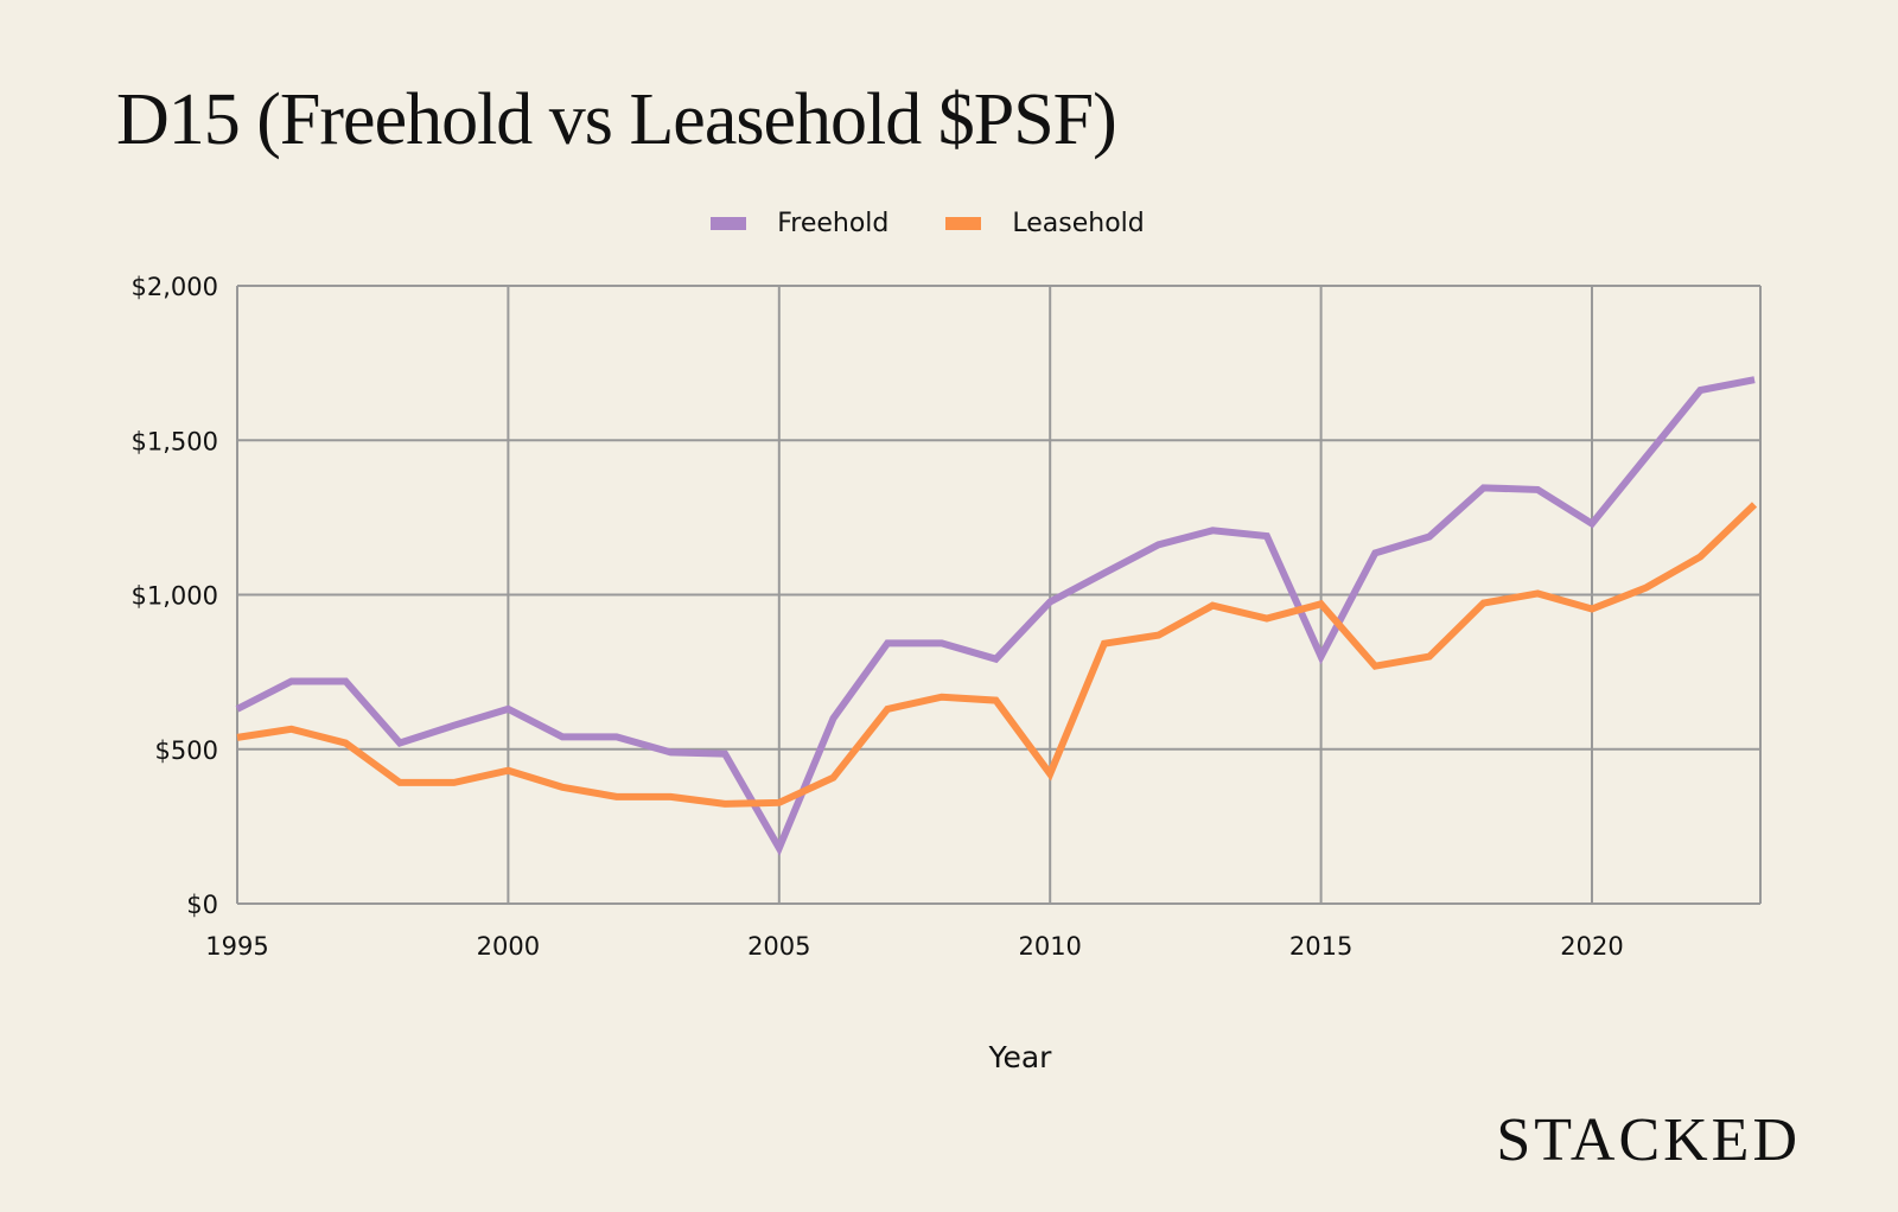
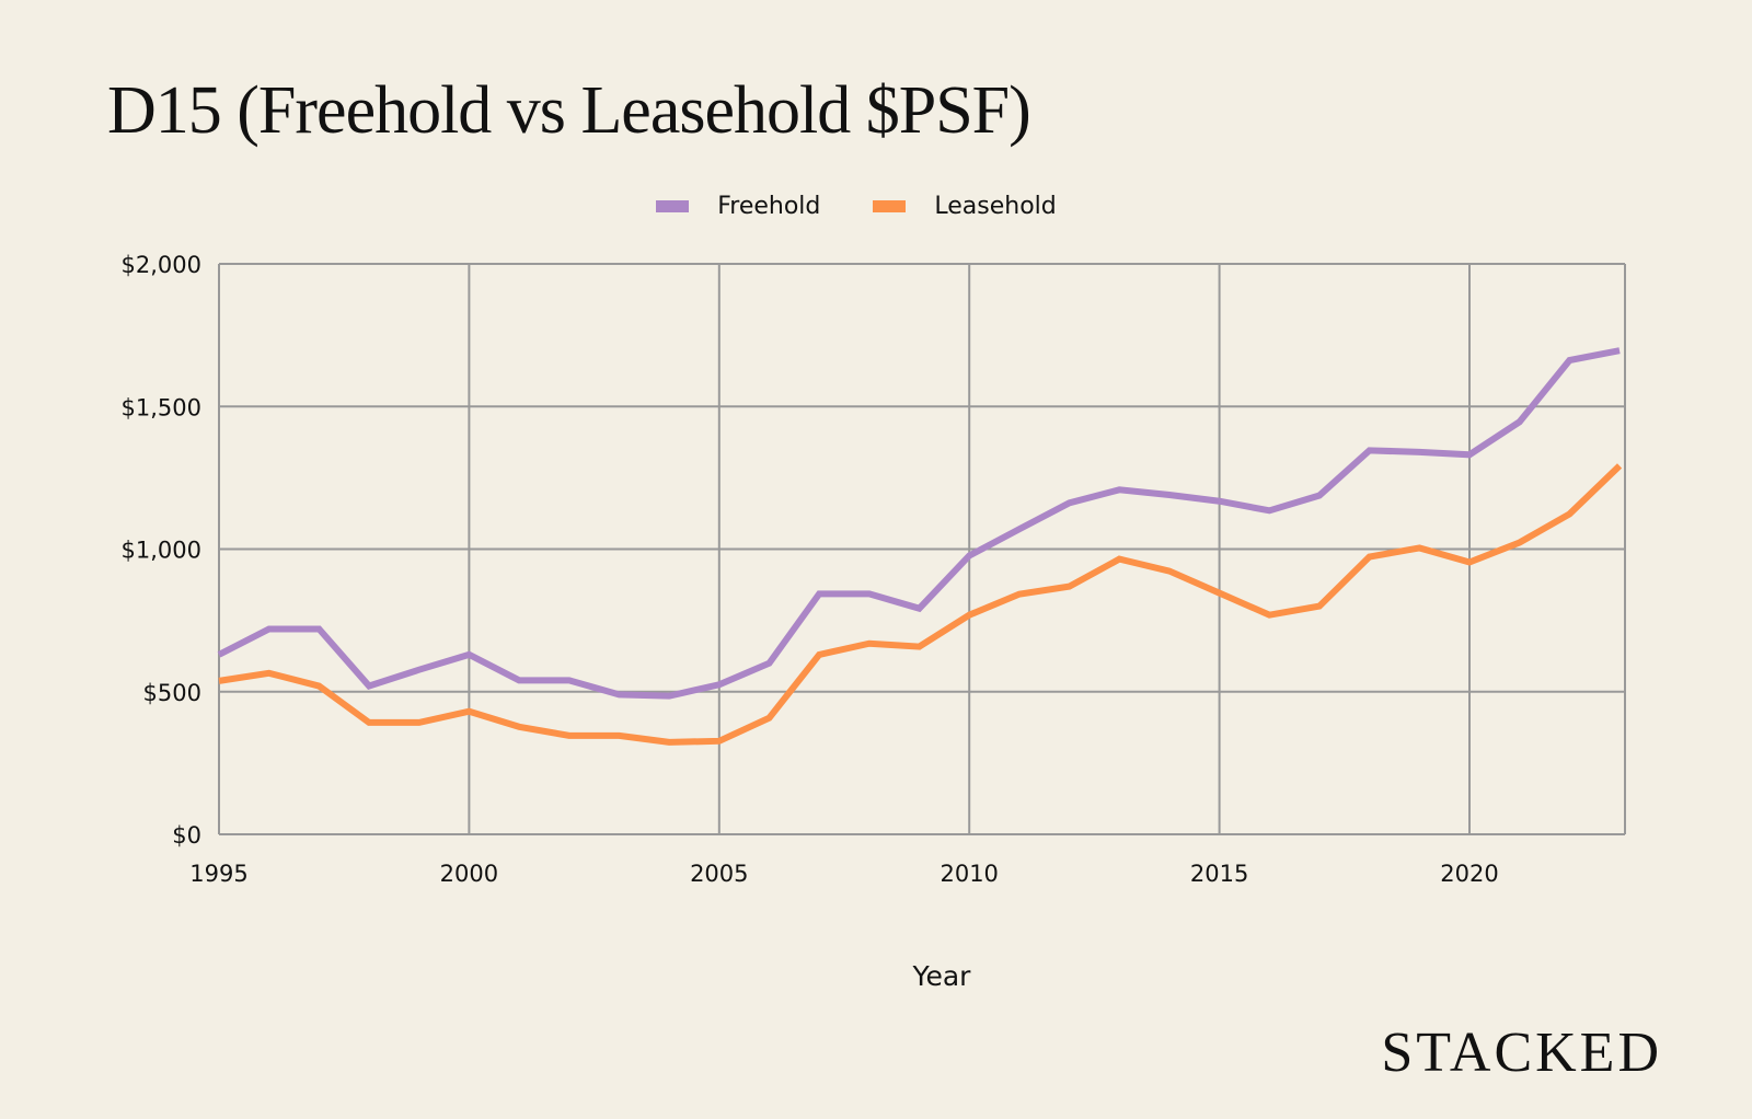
Freehold/2005: $180 -> $520
Leasehold/2010: $420 -> $770
Freehold/2015: $800 -> $1170
Leasehold/2015: $970 -> $850
Freehold/2020: $1230 -> $1330
